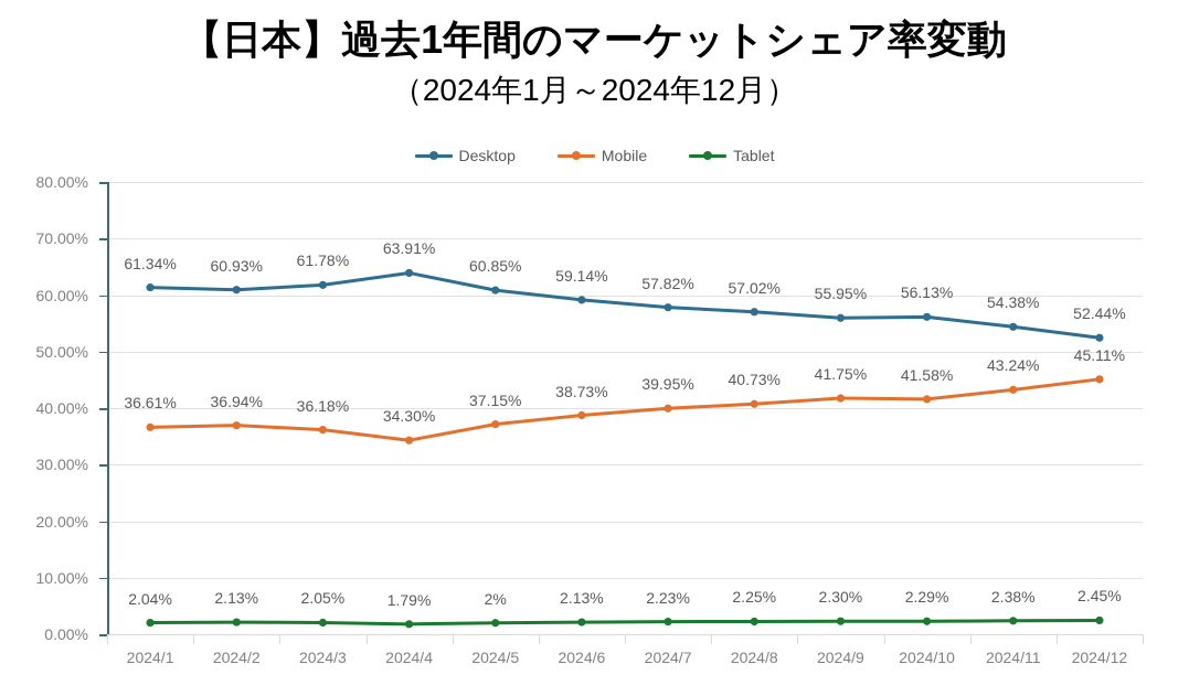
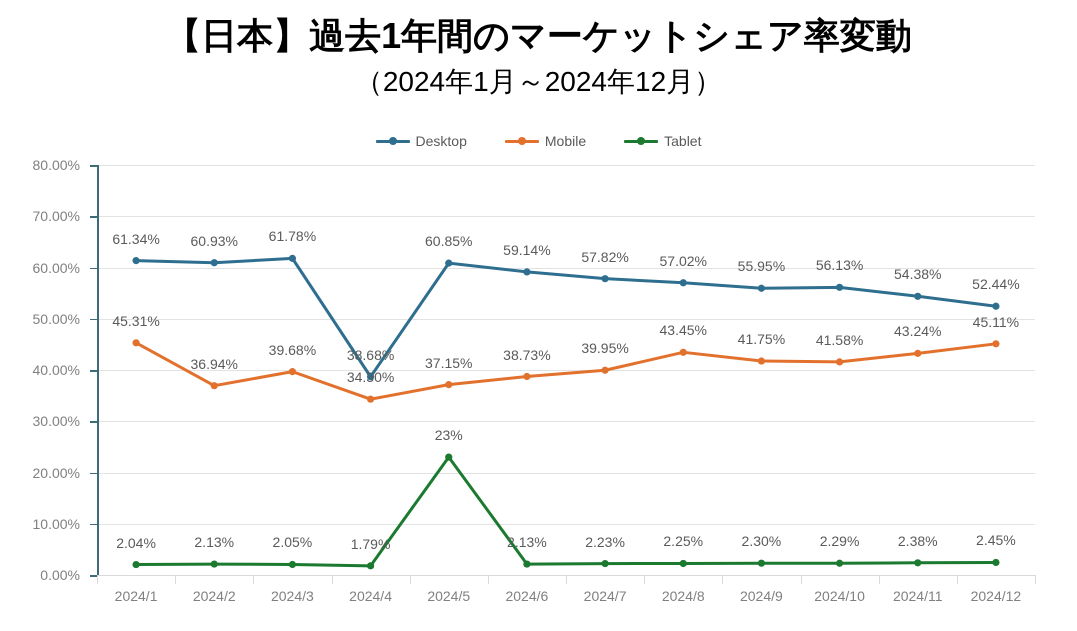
Mobile/2024/1: 36.61% -> 45.31%
Mobile/2024/3: 36.18% -> 39.68%
Desktop/2024/4: 63.91% -> 38.68%
Tablet/2024/5: 2% -> 23%
Mobile/2024/8: 40.73% -> 43.45%
